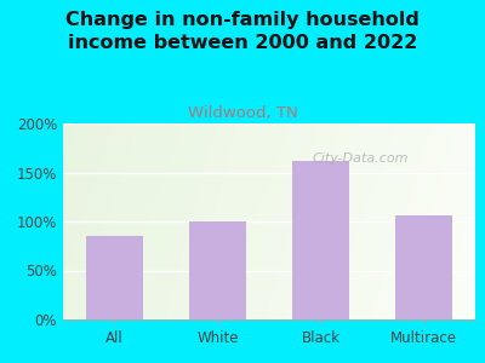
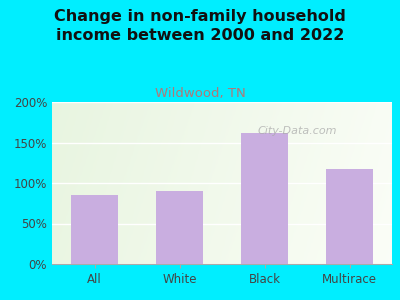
White: 100% -> 90%
Multirace: 106% -> 117%
